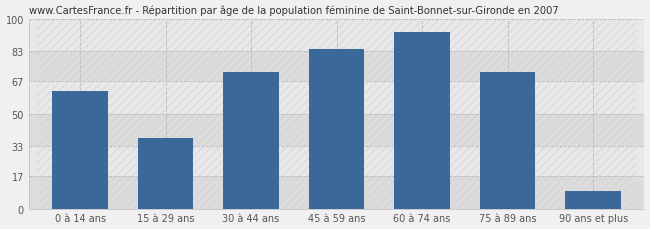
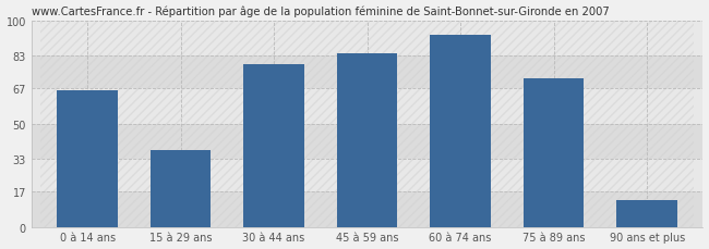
0 à 14 ans: 62 -> 66
30 à 44 ans: 72 -> 79
90 ans et plus: 9 -> 13
